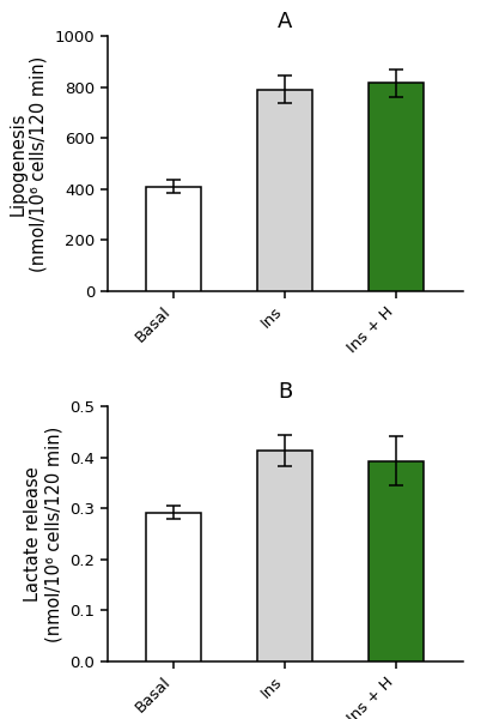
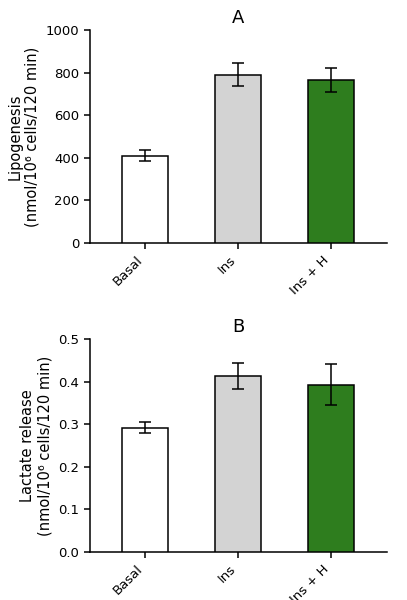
Ins + H: 815 -> 765
